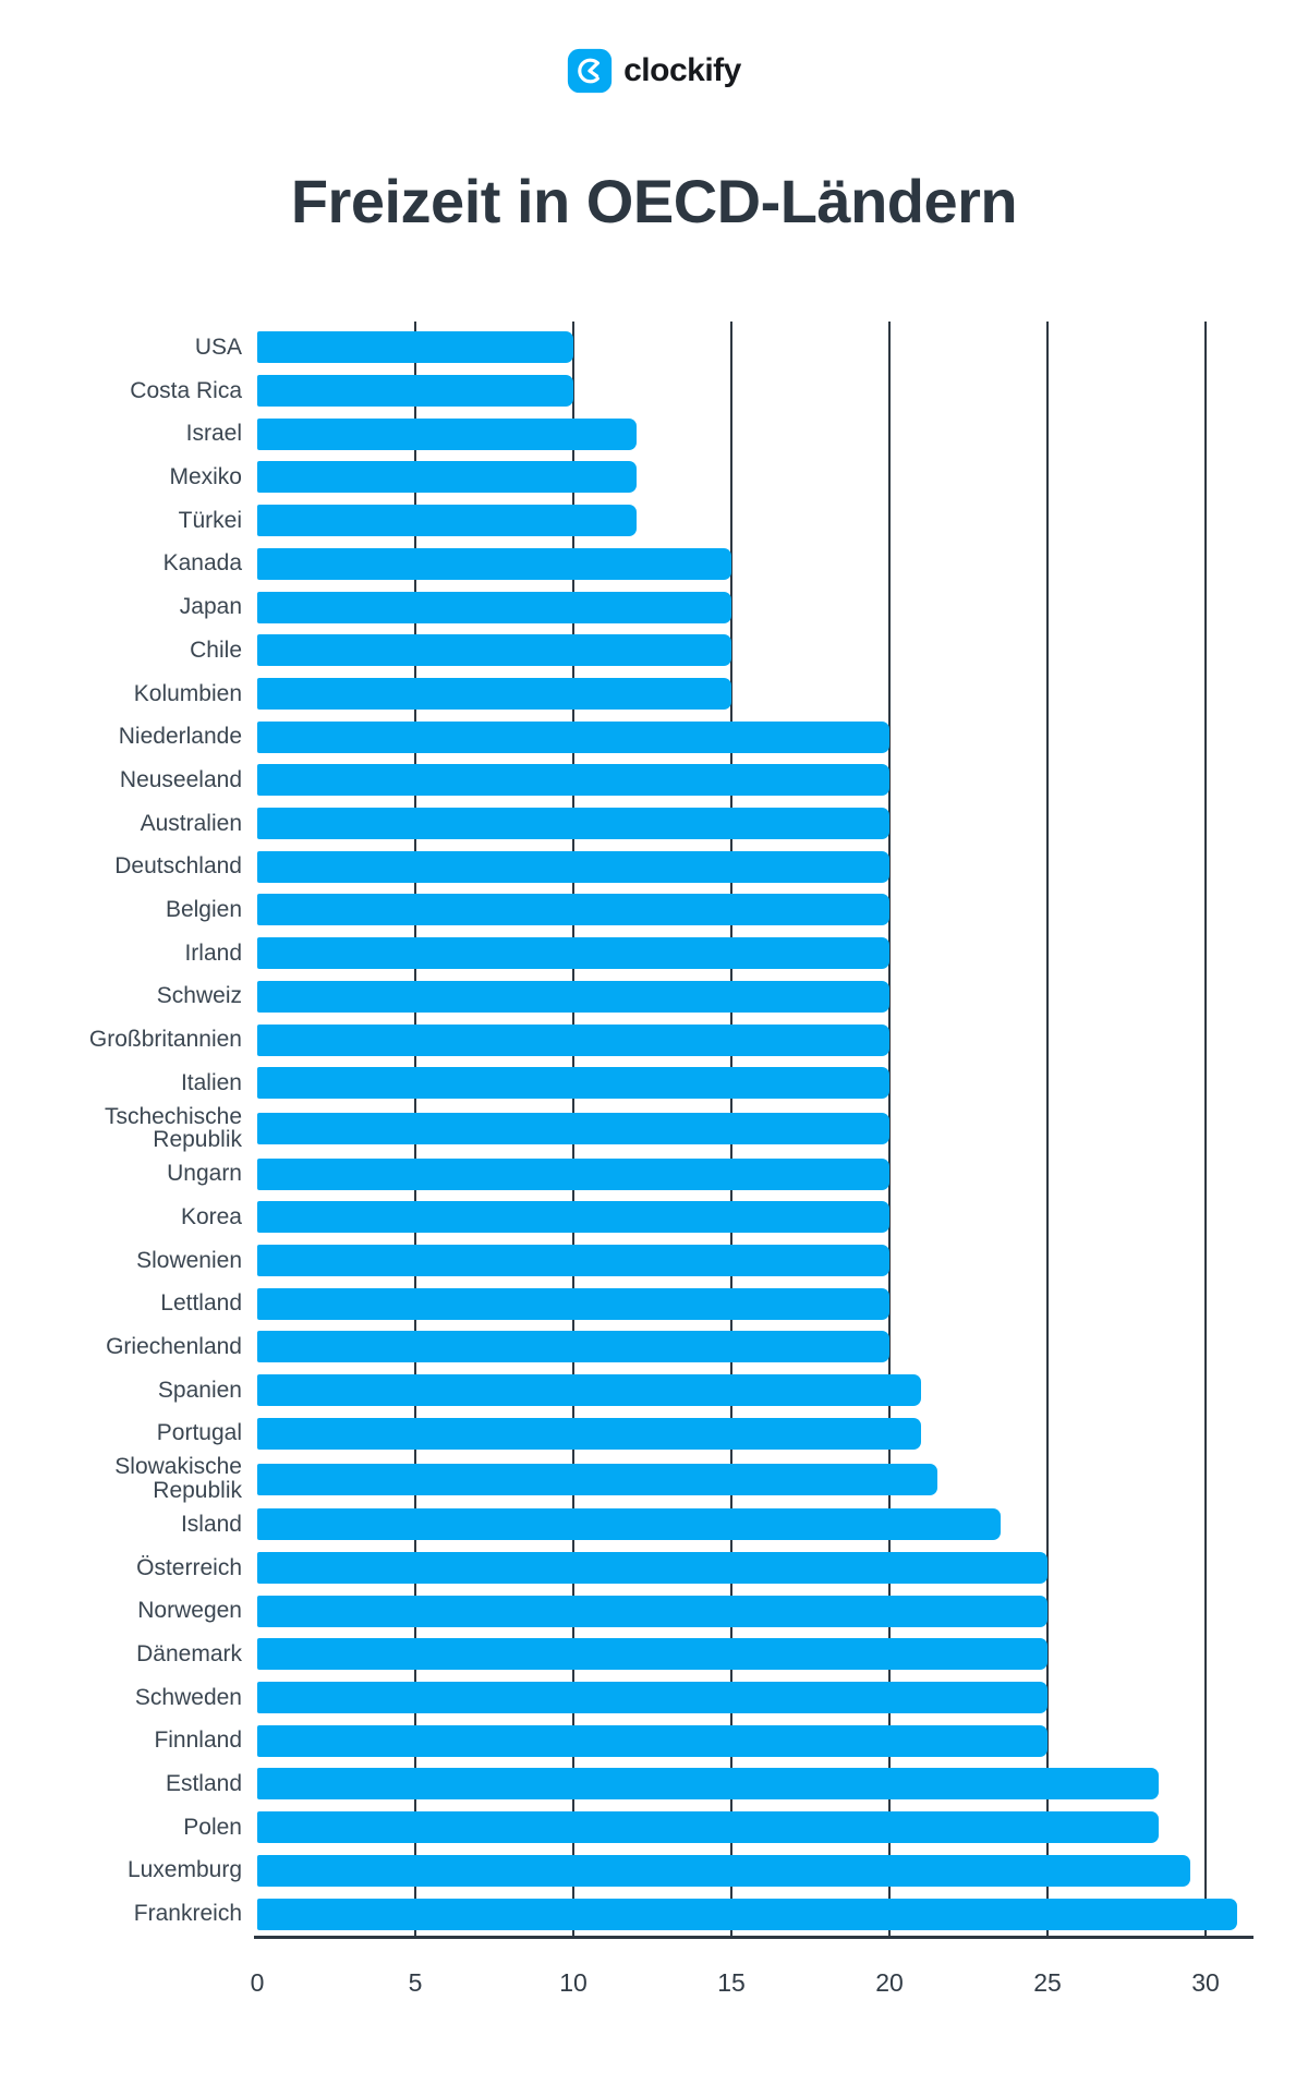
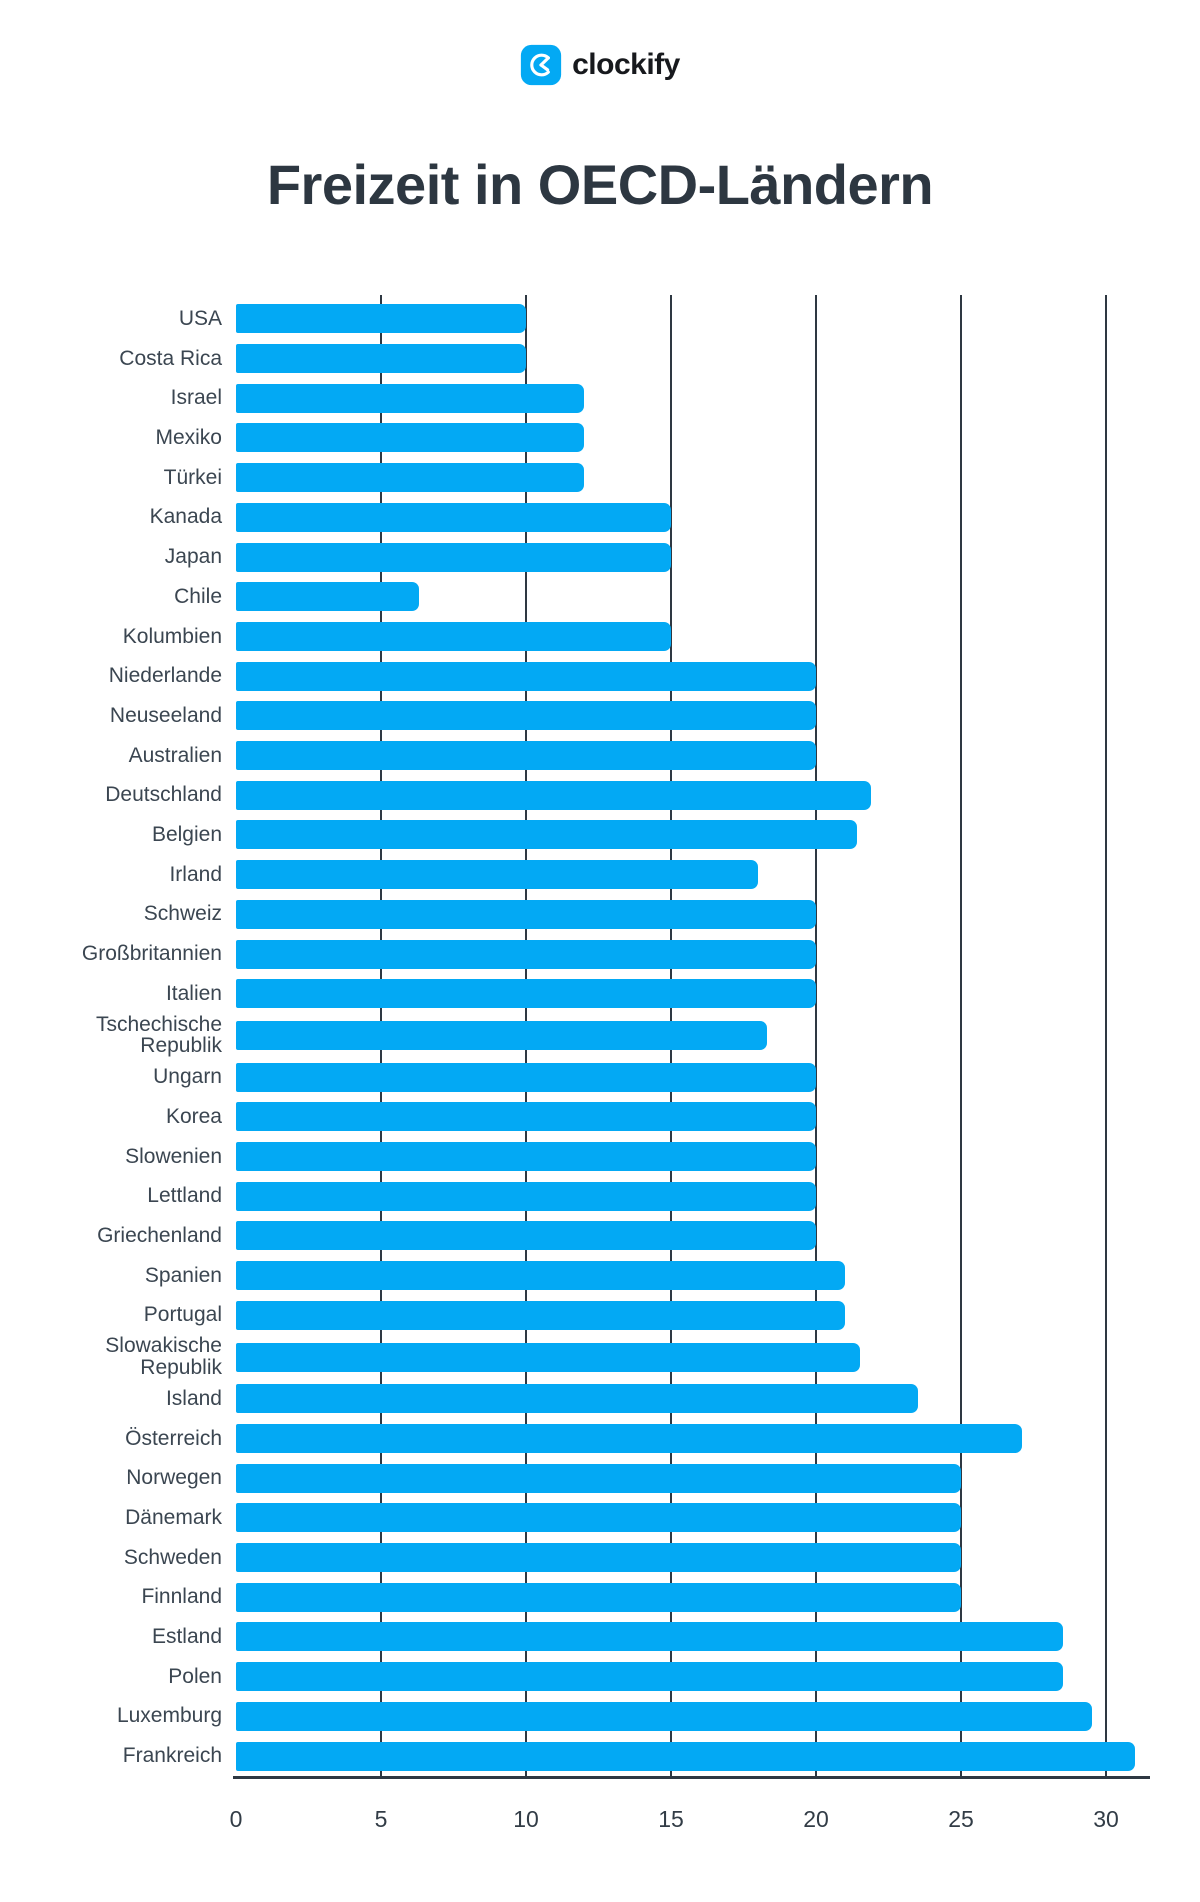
Chile: 15.0 -> 6.3
Deutschland: 20.0 -> 21.9
Belgien: 20.0 -> 21.4
Irland: 20.0 -> 18.0
Tschechische Republik: 20.0 -> 18.3
Österreich: 25.0 -> 27.1
